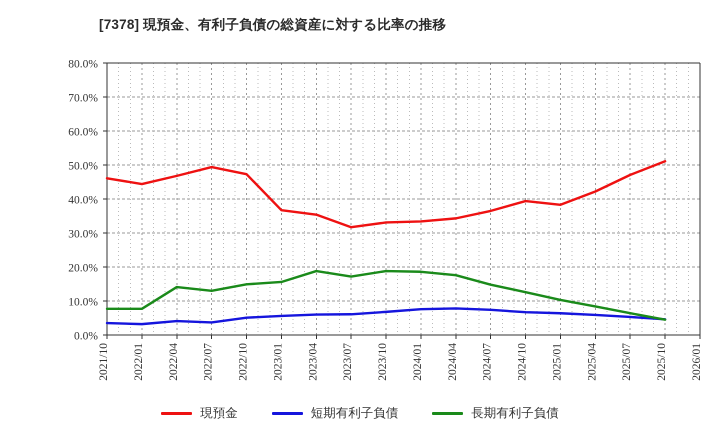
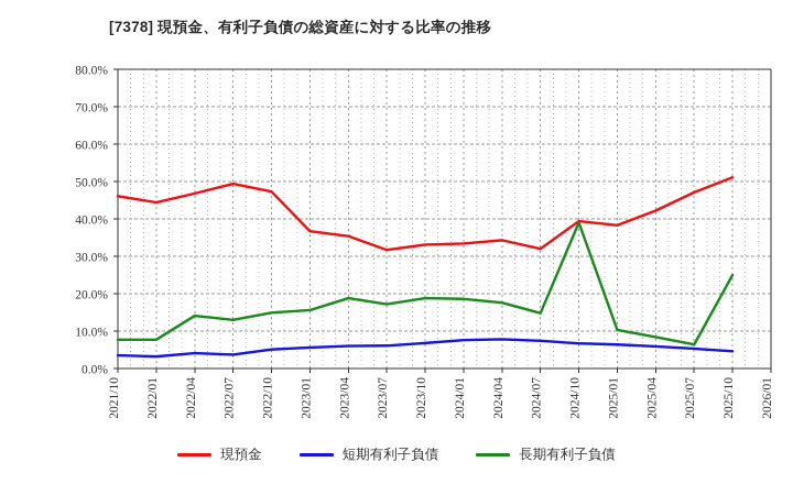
現預金/2024/07: 36% -> 32%
長期有利子負債/2024/10: 13% -> 39%
長期有利子負債/2025/10: 4% -> 25%
